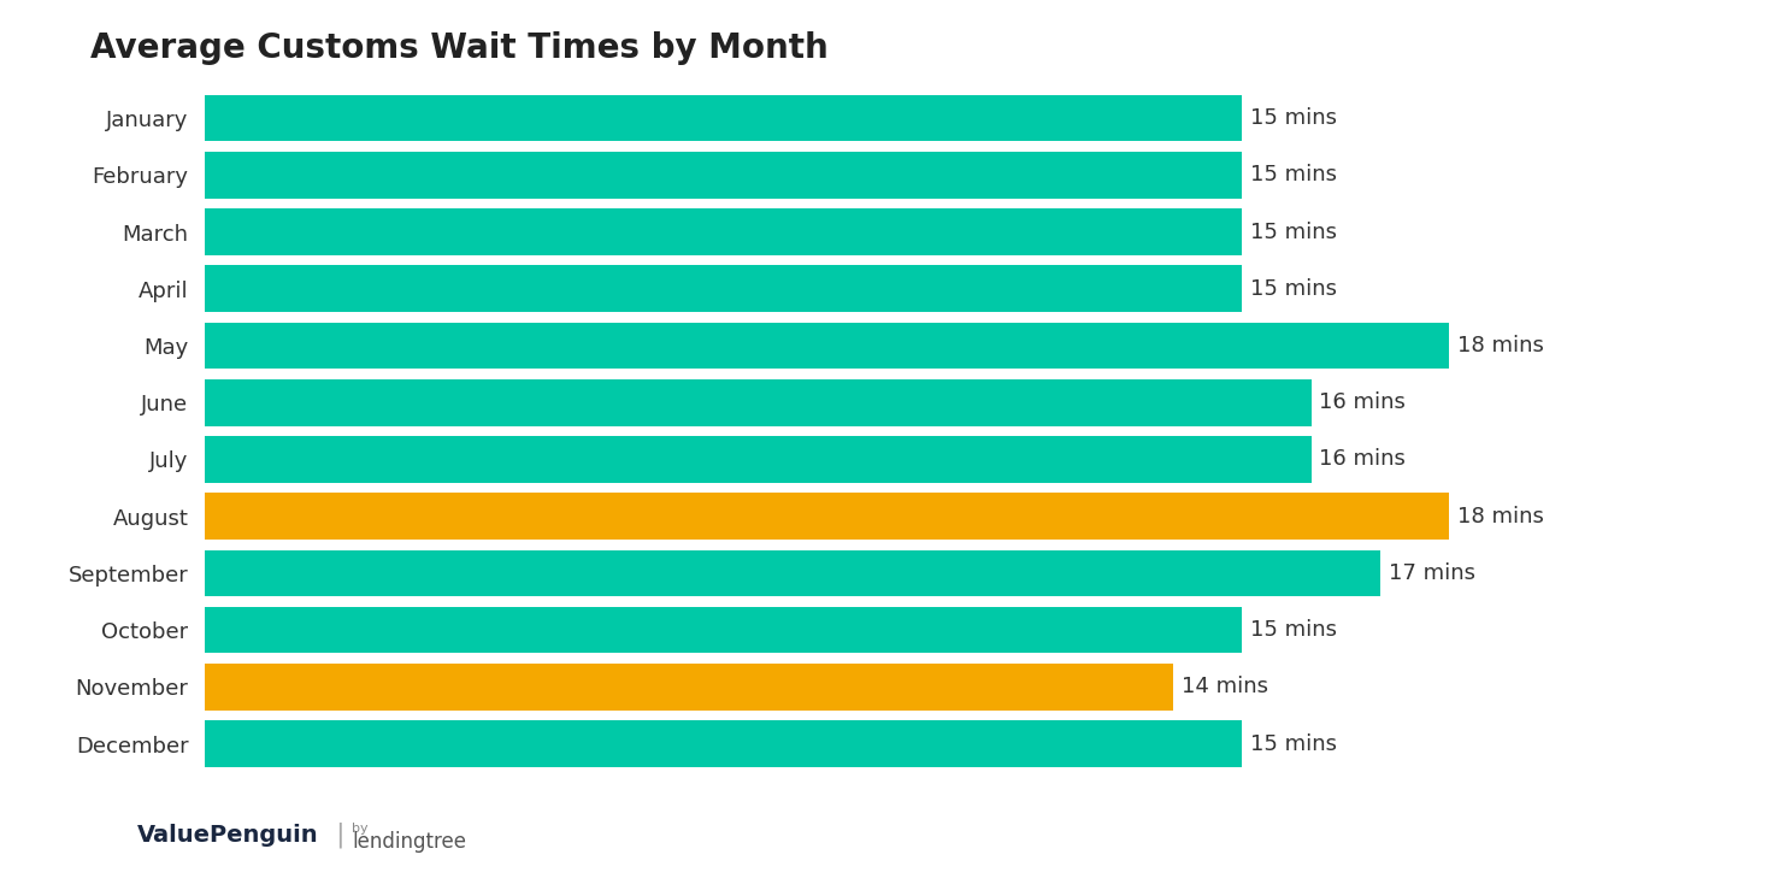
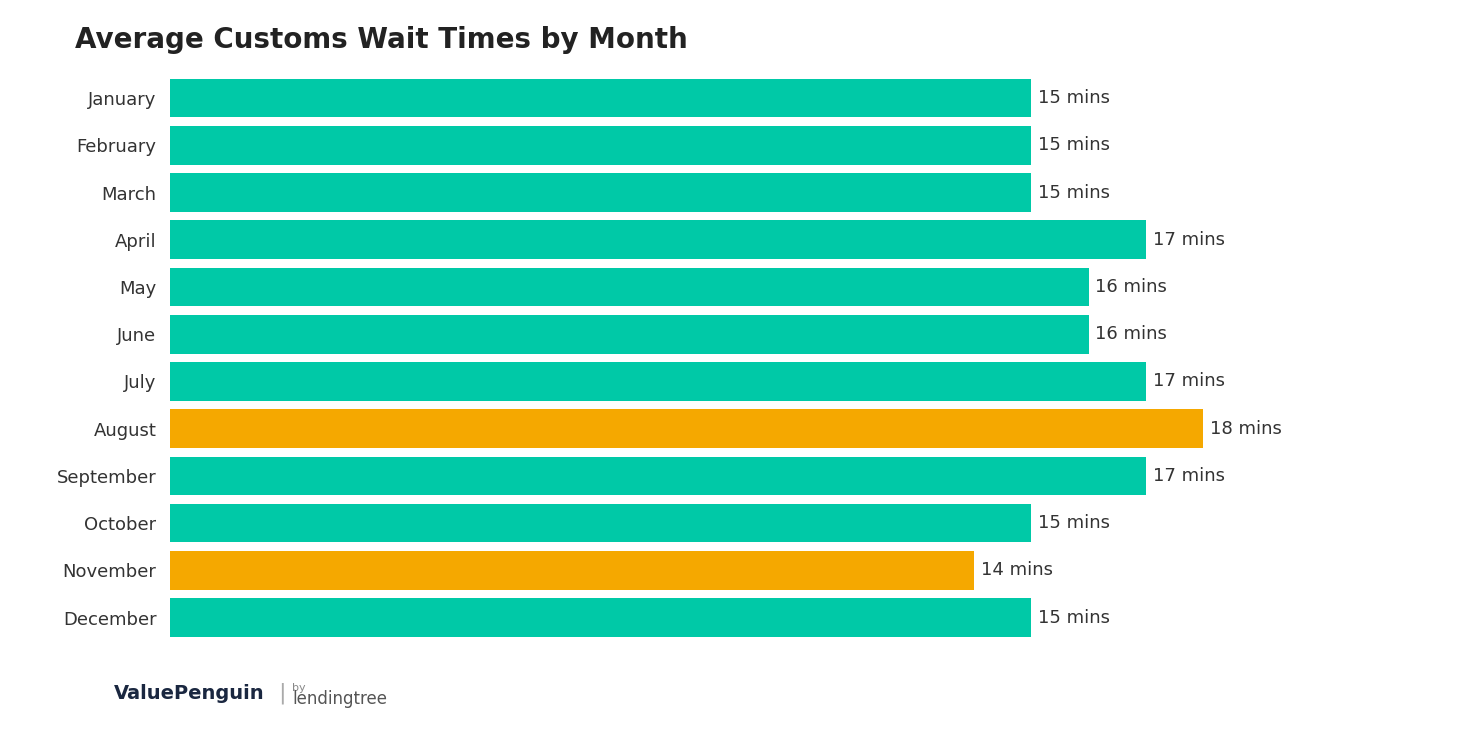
April: 15 -> 17
May: 18 -> 16
July: 16 -> 17
